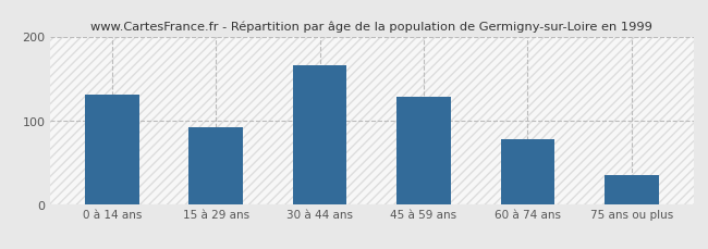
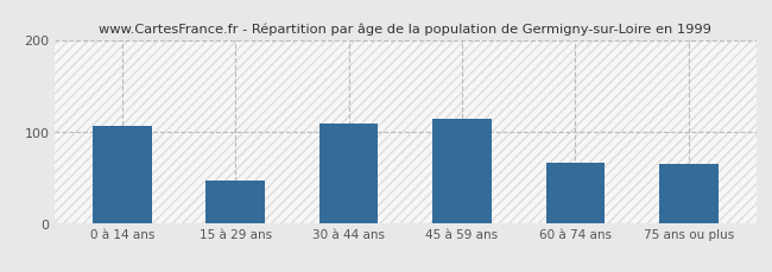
0 à 14 ans: 130 -> 106
15 à 29 ans: 92 -> 46
30 à 44 ans: 165 -> 108
45 à 59 ans: 128 -> 114
60 à 74 ans: 78 -> 66
75 ans ou plus: 35 -> 64
